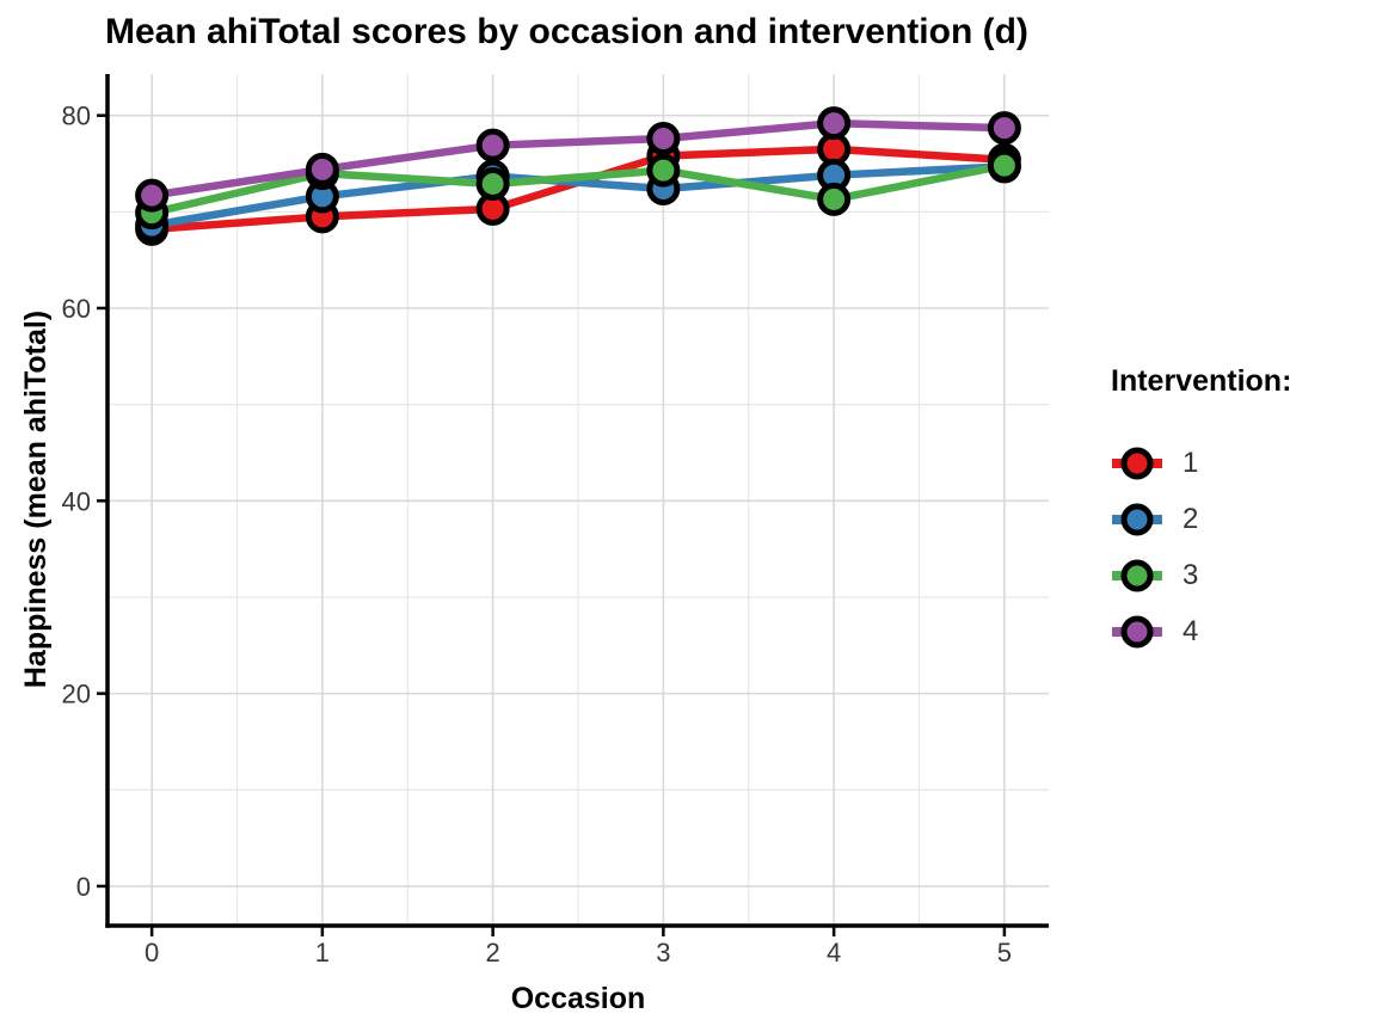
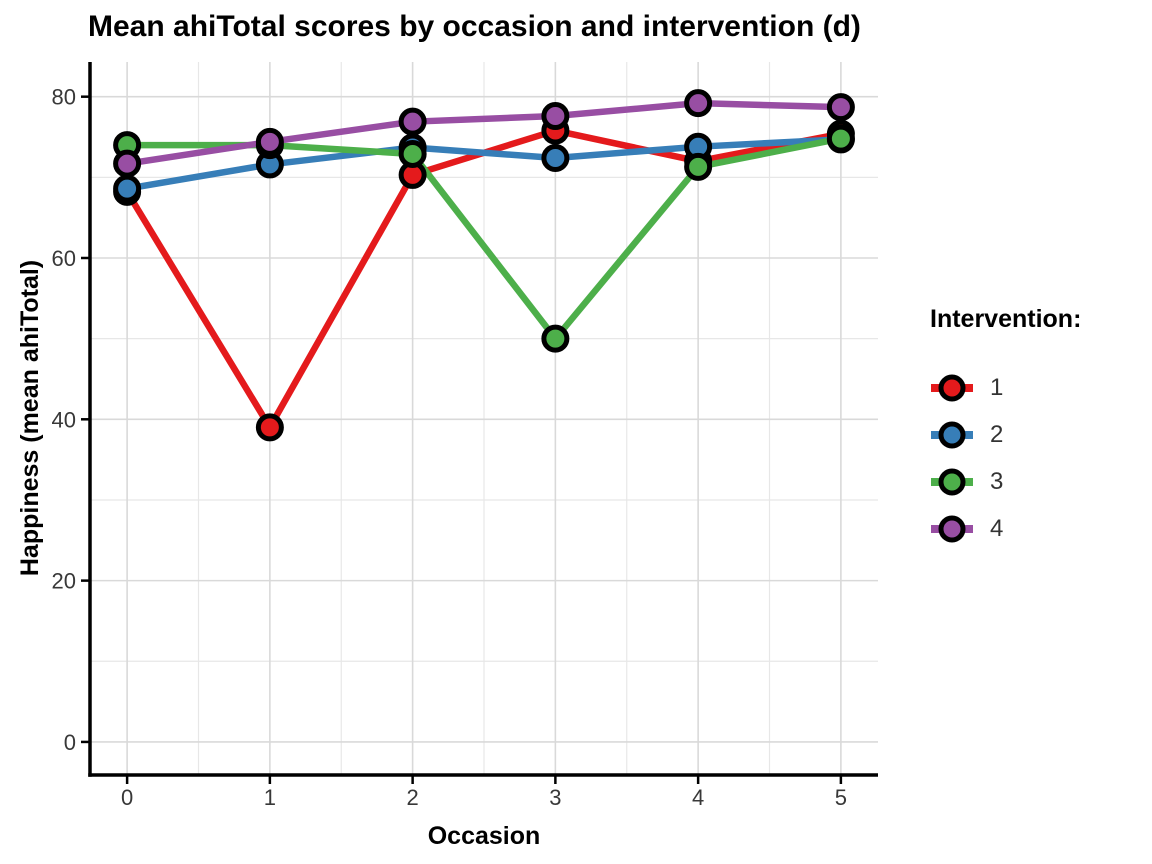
3/0: 70 -> 74
1/1: 70 -> 39
3/3: 74 -> 50
1/4: 76 -> 72
